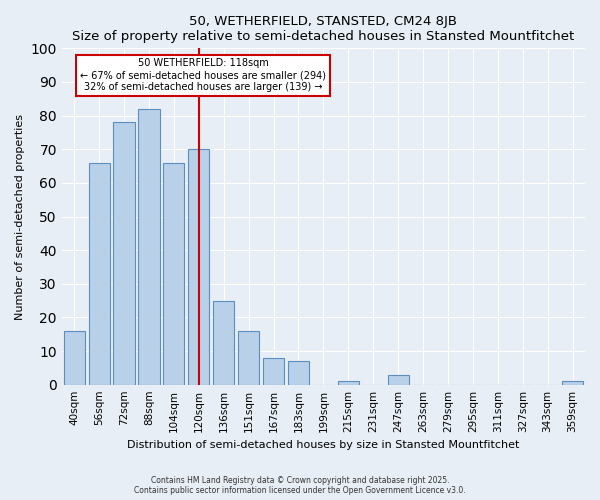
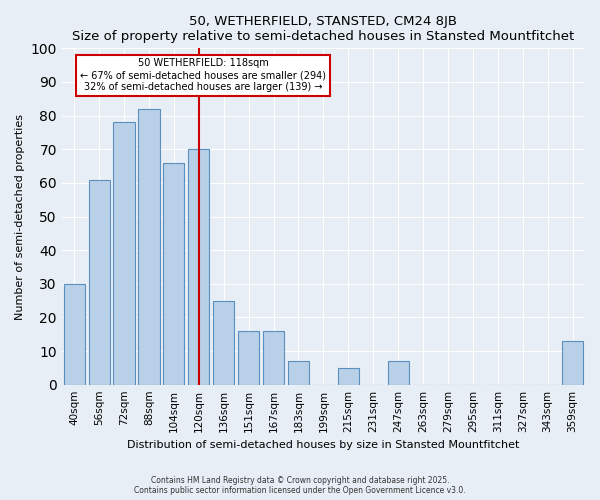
40sqm: 16 -> 30
56sqm: 66 -> 61
167sqm: 8 -> 16
215sqm: 1 -> 5
247sqm: 3 -> 7
359sqm: 1 -> 13
